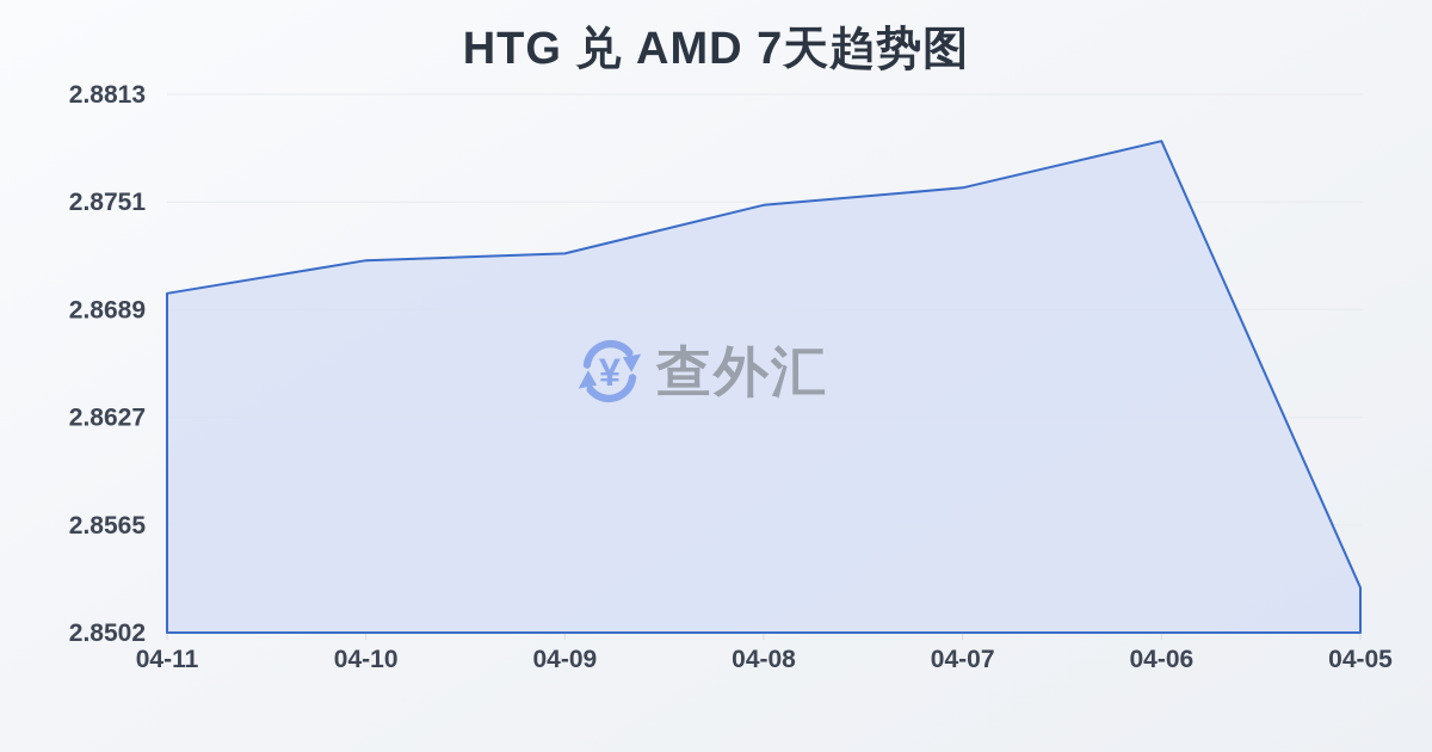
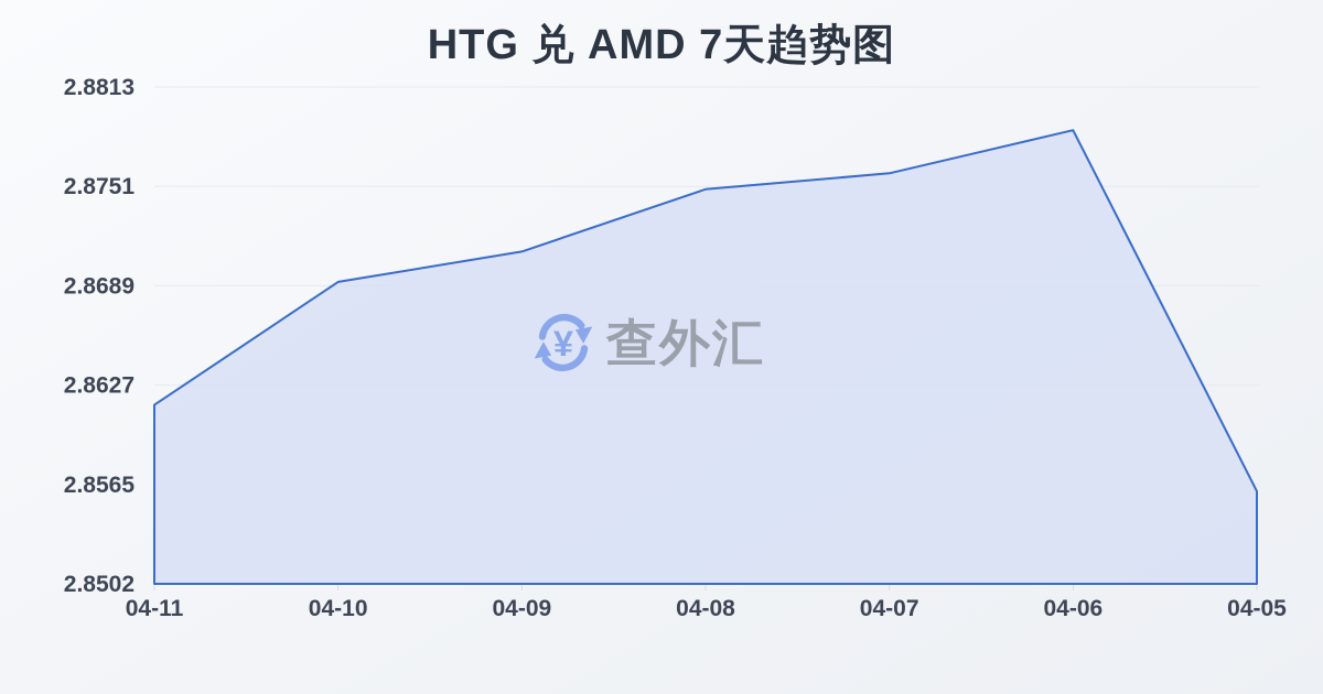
04-11: 2.8698 -> 2.8614
04-10: 2.8717 -> 2.8691
04-09: 2.8721 -> 2.8710
04-05: 2.8528 -> 2.8560
